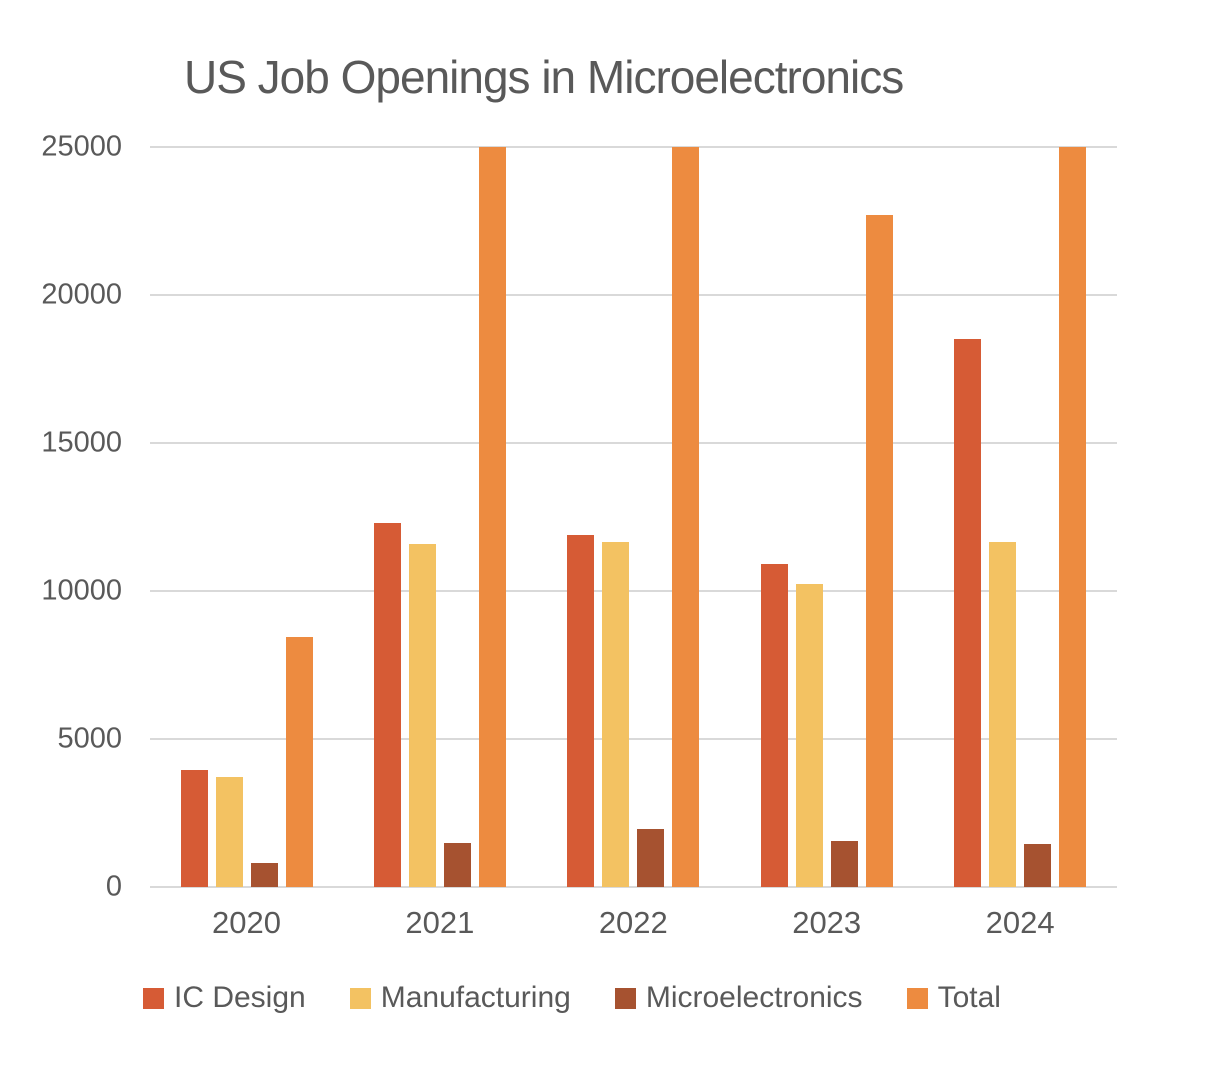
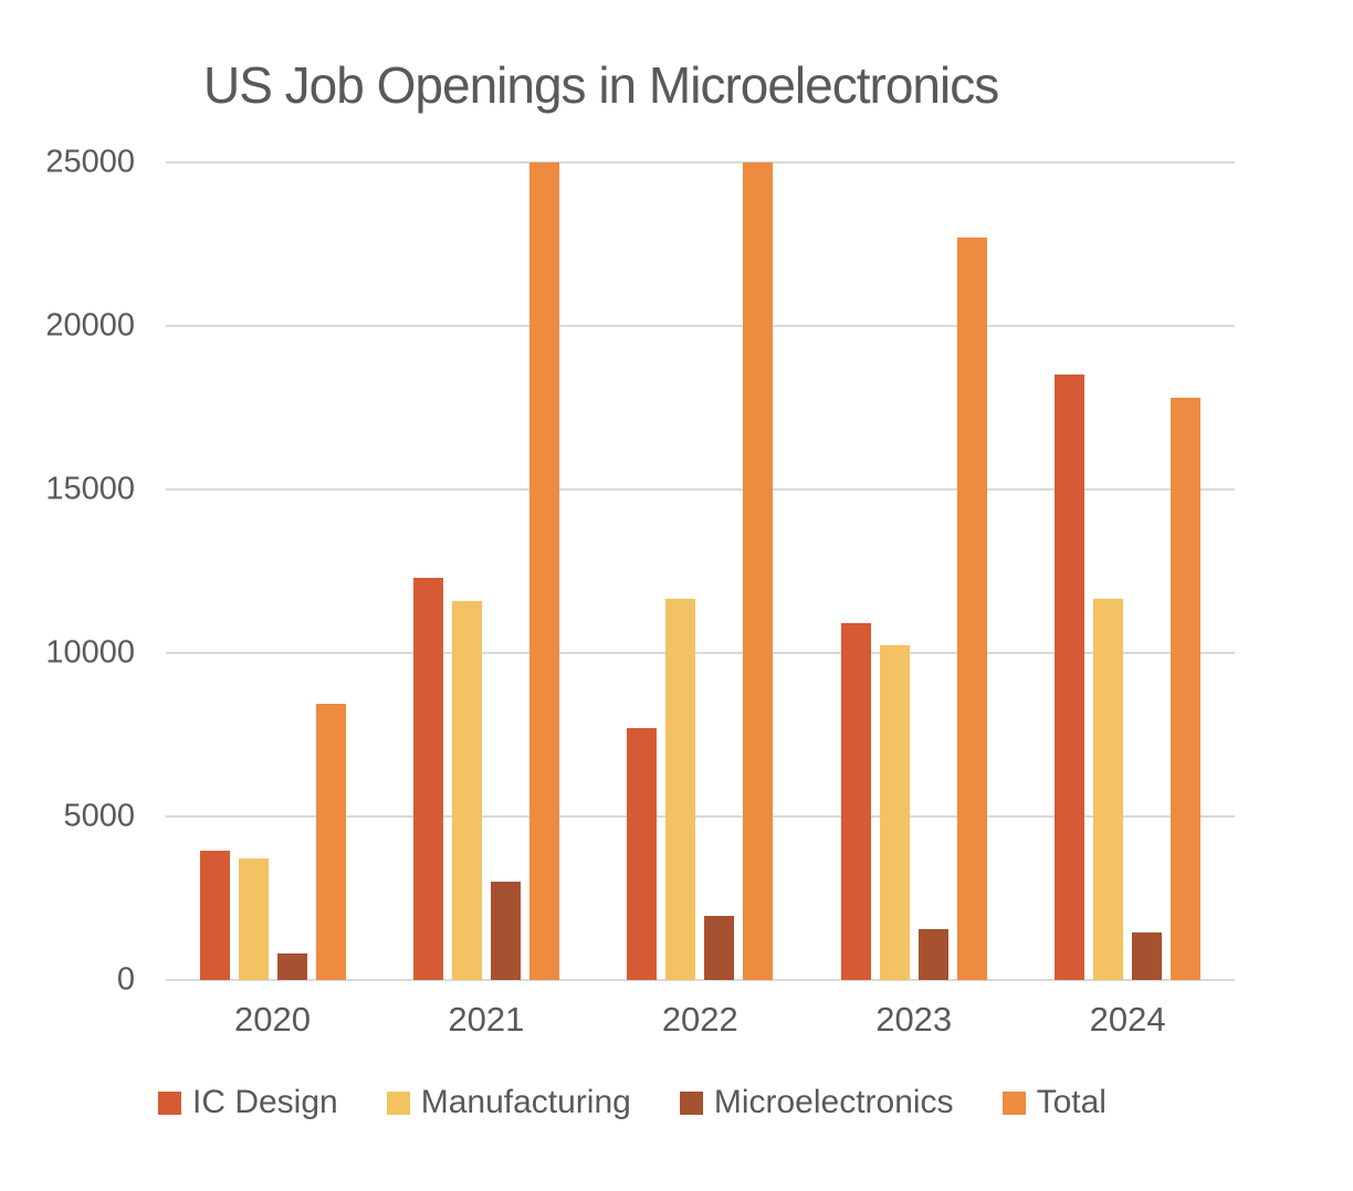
Microelectronics/2021: 1500 -> 3000
IC Design/2022: 11900 -> 7700
Total/2024: 25000 -> 17800
